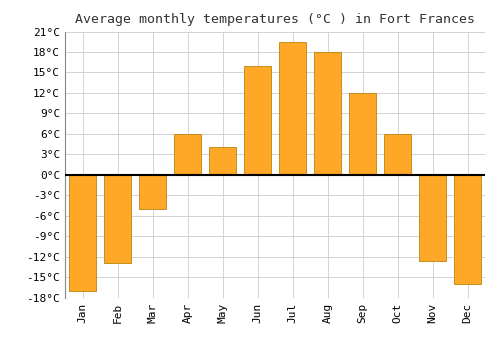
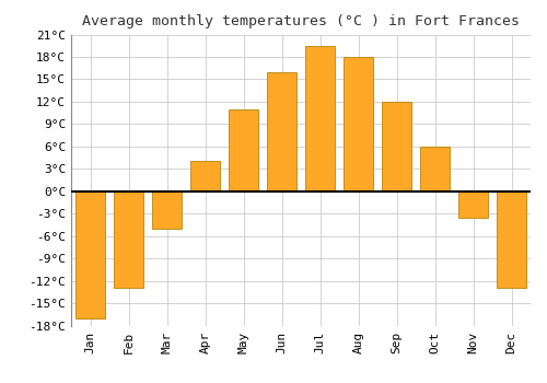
Apr: 6.0°C -> 4.0°C
May: 4.0°C -> 11.0°C
Nov: -12.6°C -> -3.5°C
Dec: -16.0°C -> -13.0°C
